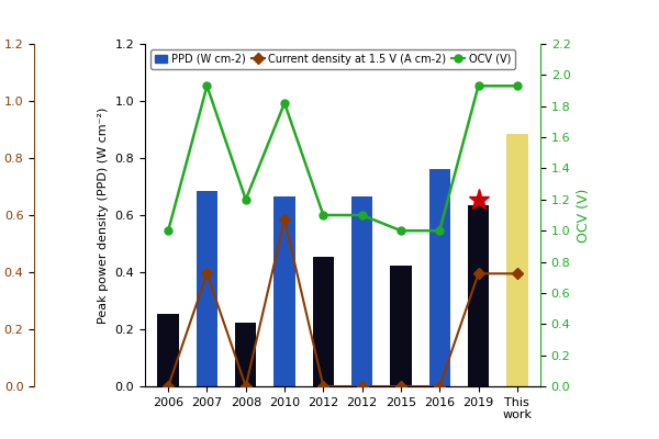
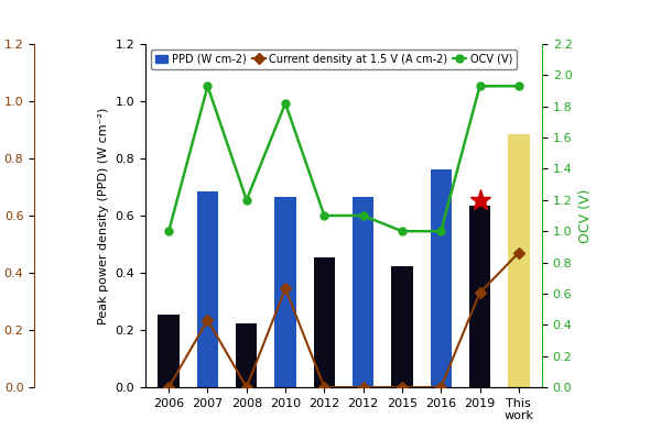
Current density at 1.5 V (A cm-2)/2007: 0.395 -> 0.235
Current density at 1.5 V (A cm-2)/2010: 0.585 -> 0.345
Current density at 1.5 V (A cm-2)/2019: 0.395 -> 0.330
Current density at 1.5 V (A cm-2)/This work: 0.395 -> 0.470
